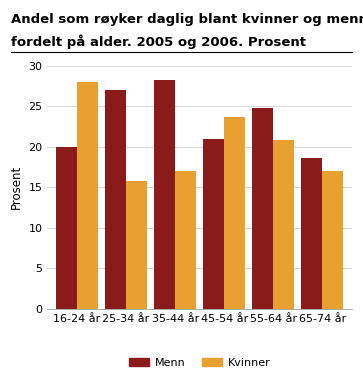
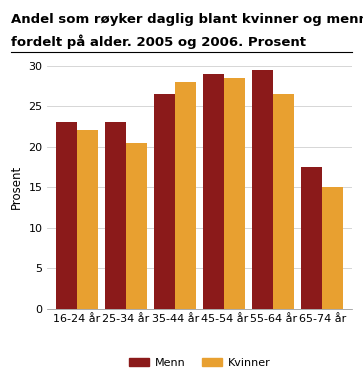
Menn/16-24 år: 20.0 -> 23.0
Kvinner/16-24 år: 28.0 -> 22.0
Menn/25-34 år: 27.0 -> 23.0
Kvinner/25-34 år: 15.8 -> 20.5
Menn/35-44 år: 28.2 -> 26.5
Kvinner/35-44 år: 17.0 -> 28.0
Menn/45-54 år: 21.0 -> 29.0
Kvinner/45-54 år: 23.6 -> 28.5
Menn/55-64 år: 24.8 -> 29.5
Kvinner/55-64 år: 20.8 -> 26.5
Menn/65-74 år: 18.6 -> 17.5
Kvinner/65-74 år: 17.0 -> 15.0
